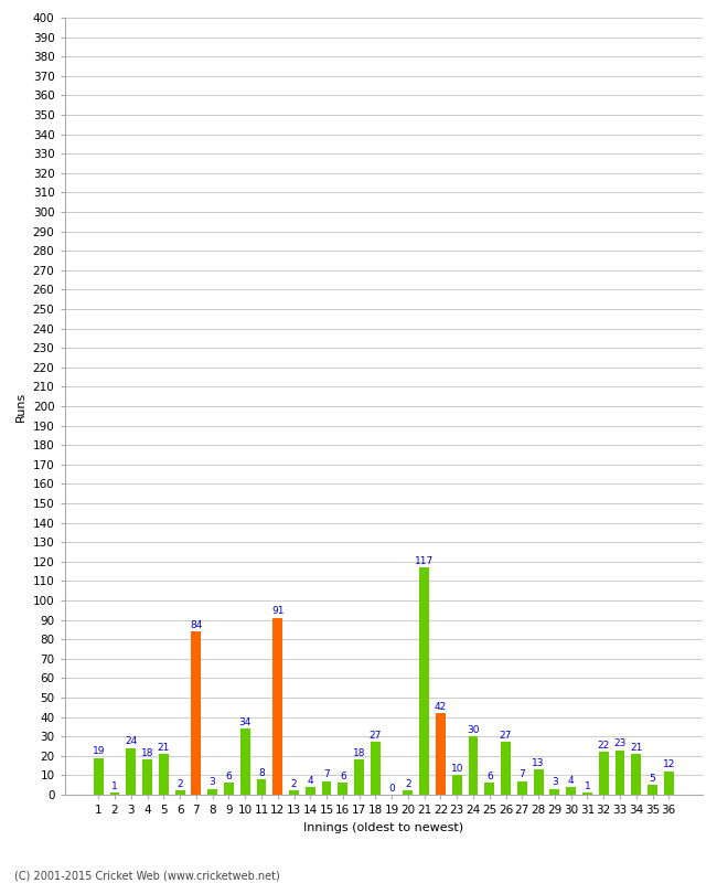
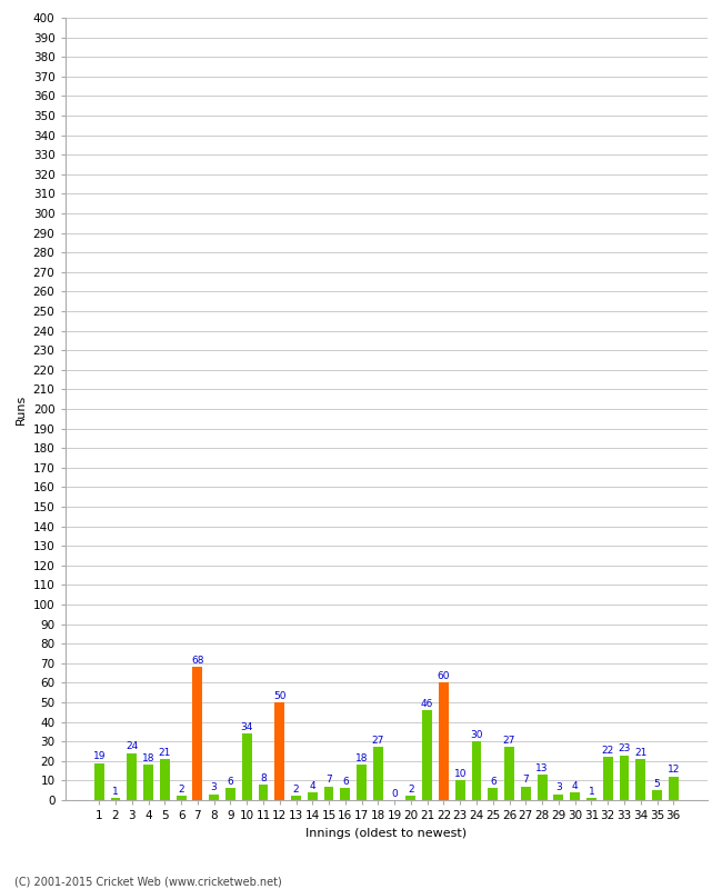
7: 84 -> 68
12: 91 -> 50
21: 117 -> 46
22: 42 -> 60
